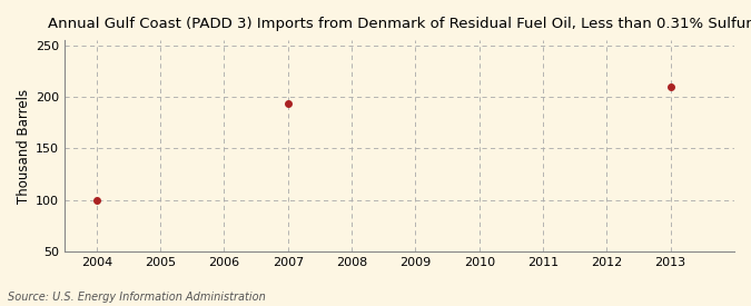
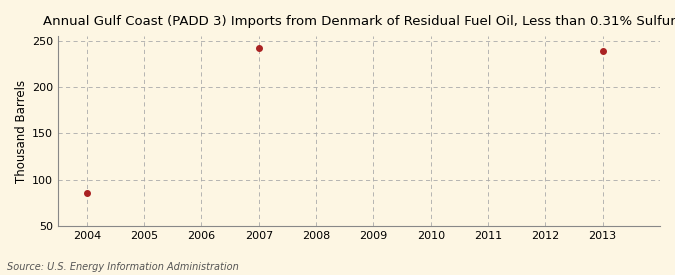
2004: 100 -> 85
2007: 194 -> 242
2013: 210 -> 239
